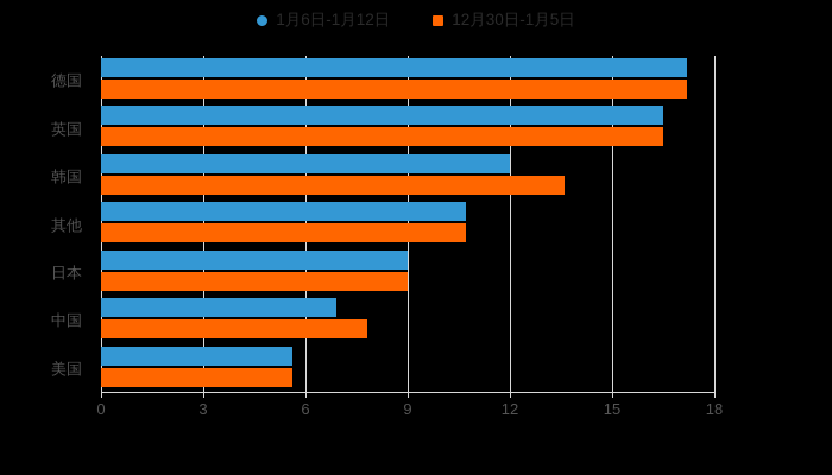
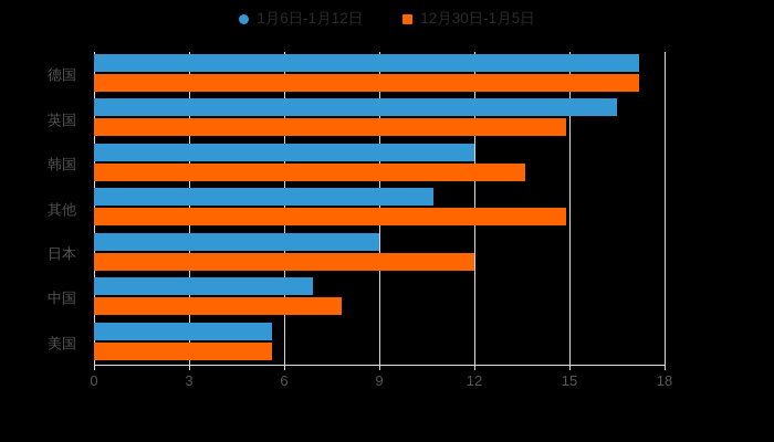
12月30日-1月5日/英国: 16.5 -> 14.9
12月30日-1月5日/其他: 10.7 -> 14.9
12月30日-1月5日/日本: 9.0 -> 12.0
